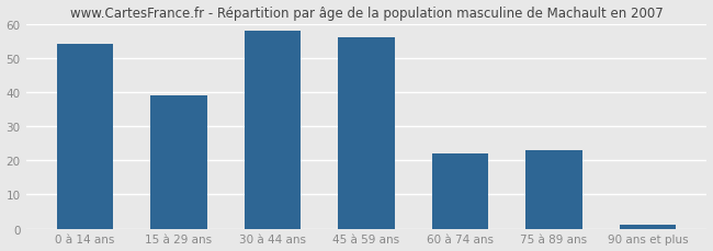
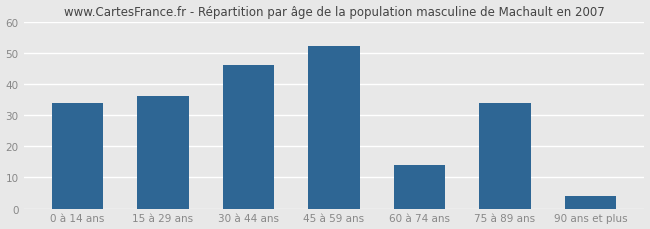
0 à 14 ans: 54 -> 34
15 à 29 ans: 39 -> 36
30 à 44 ans: 58 -> 46
45 à 59 ans: 56 -> 52
60 à 74 ans: 22 -> 14
75 à 89 ans: 23 -> 34
90 ans et plus: 1 -> 4
